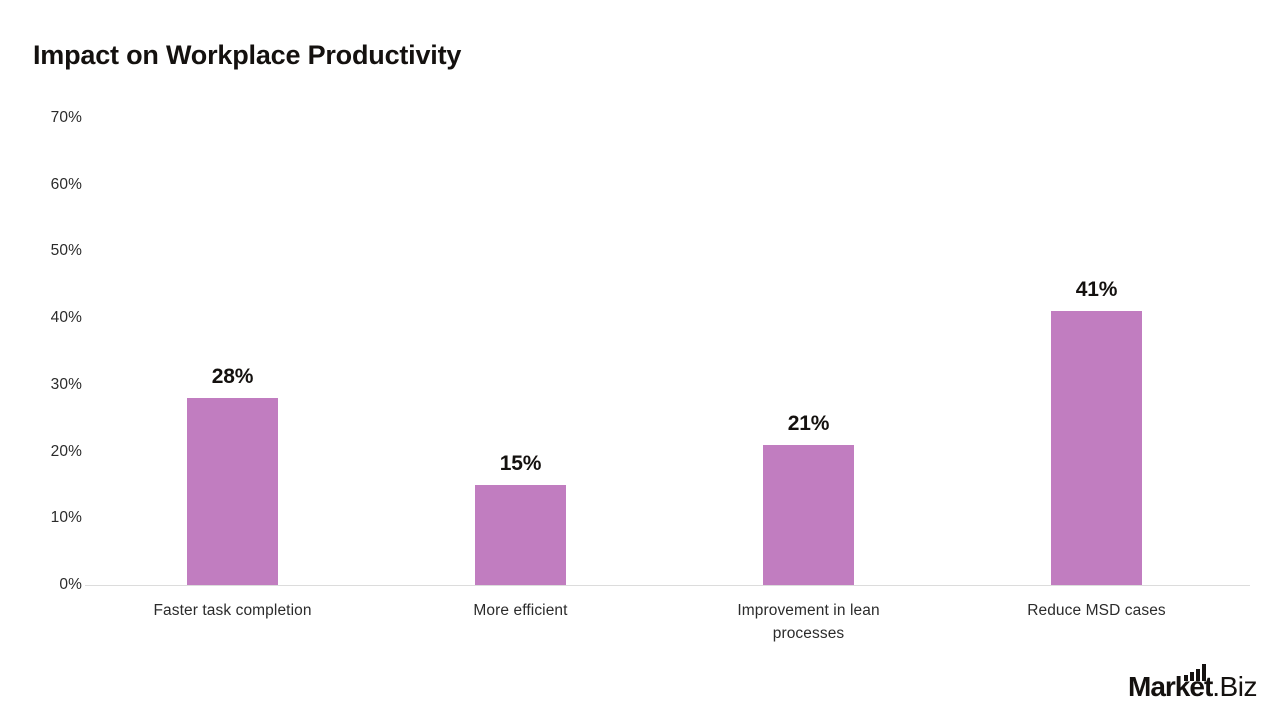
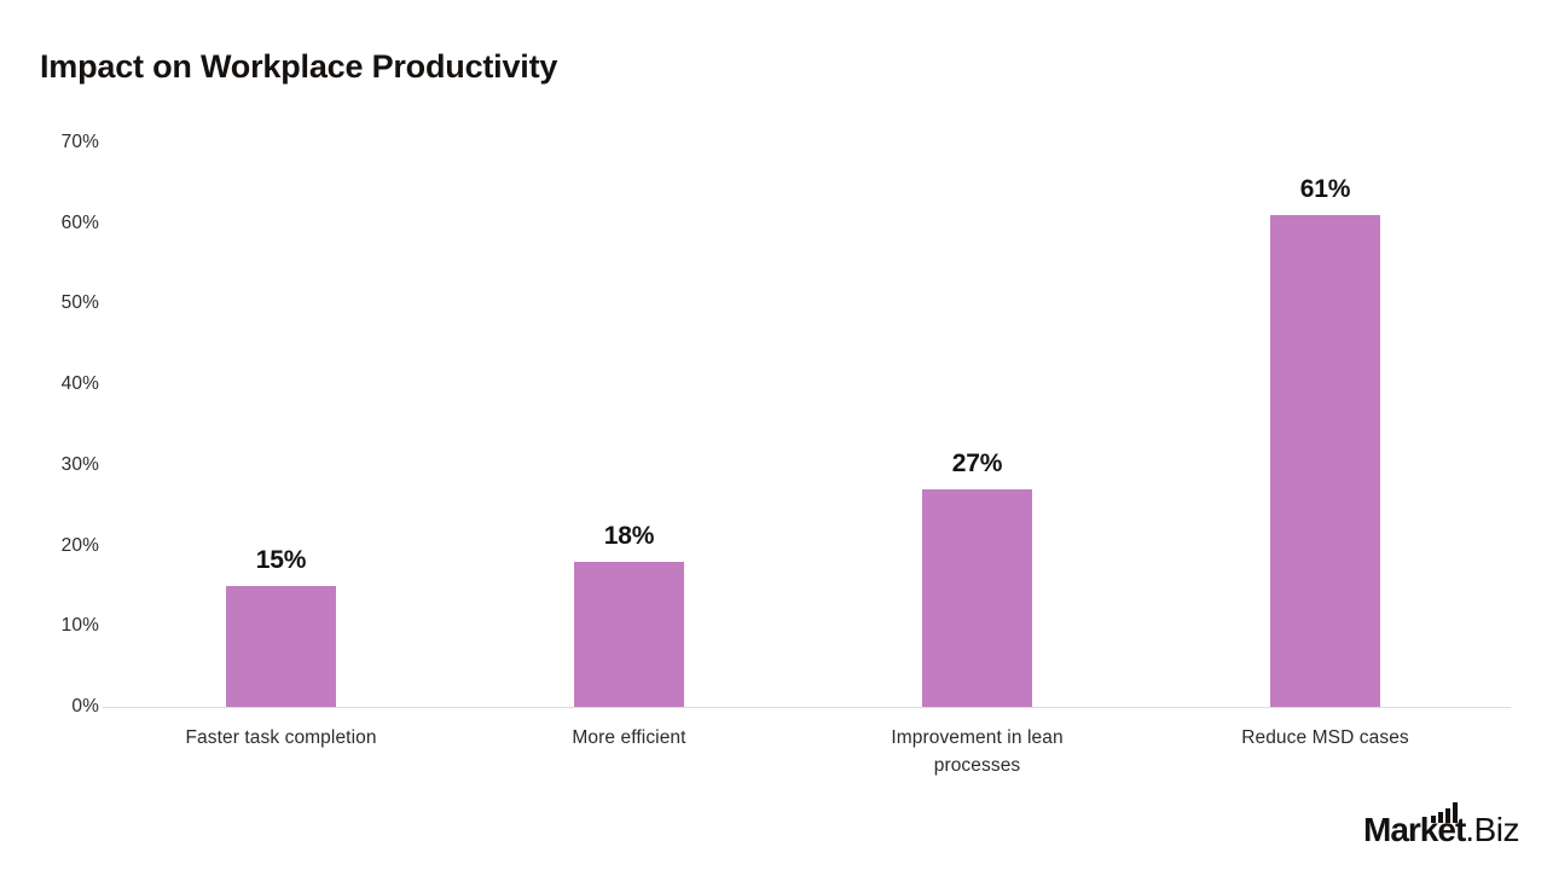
Faster task completion: 28% -> 15%
More efficient: 15% -> 18%
Improvement in lean processes: 21% -> 27%
Reduce MSD cases: 41% -> 61%
